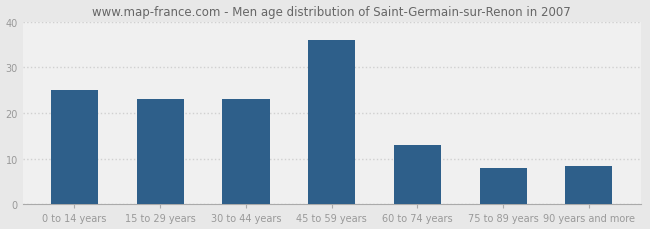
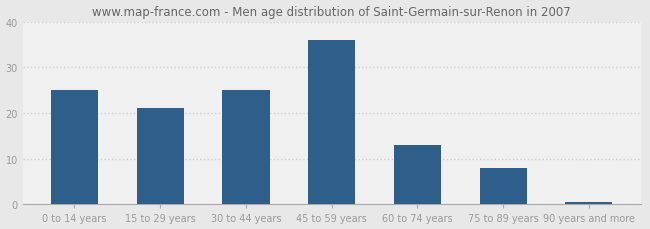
15 to 29 years: 23.0 -> 21.0
30 to 44 years: 23.0 -> 25.0
90 years and more: 8.5 -> 0.5
